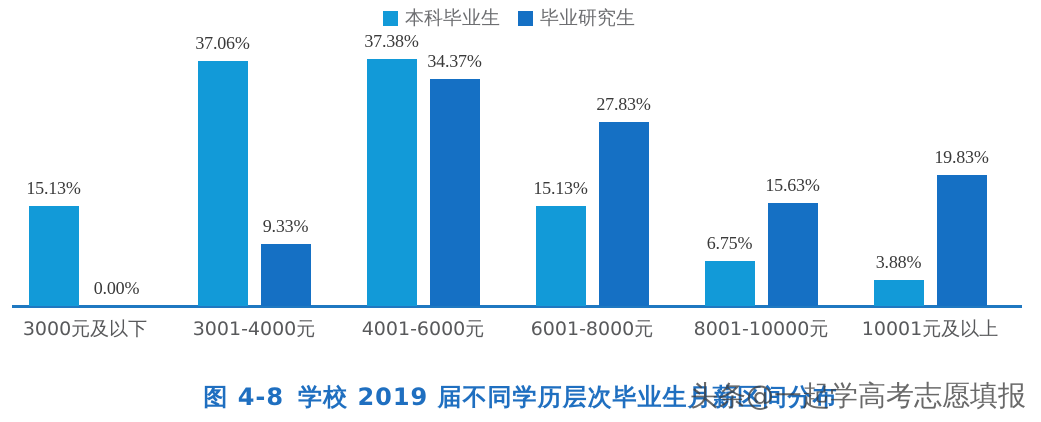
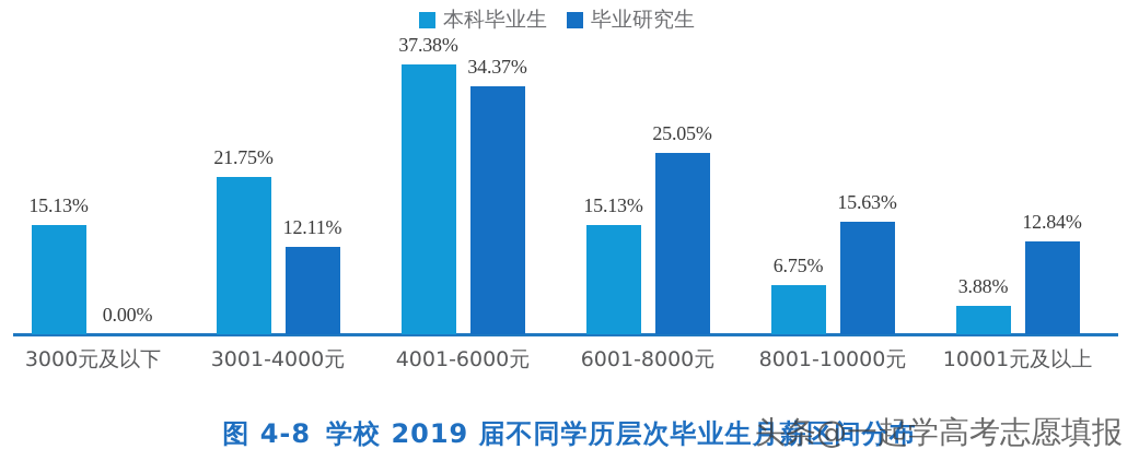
本科毕业生/3001-4000元: 37.06% -> 21.75%
毕业研究生/3001-4000元: 9.33% -> 12.11%
毕业研究生/6001-8000元: 27.83% -> 25.05%
毕业研究生/10001元及以上: 19.83% -> 12.84%
